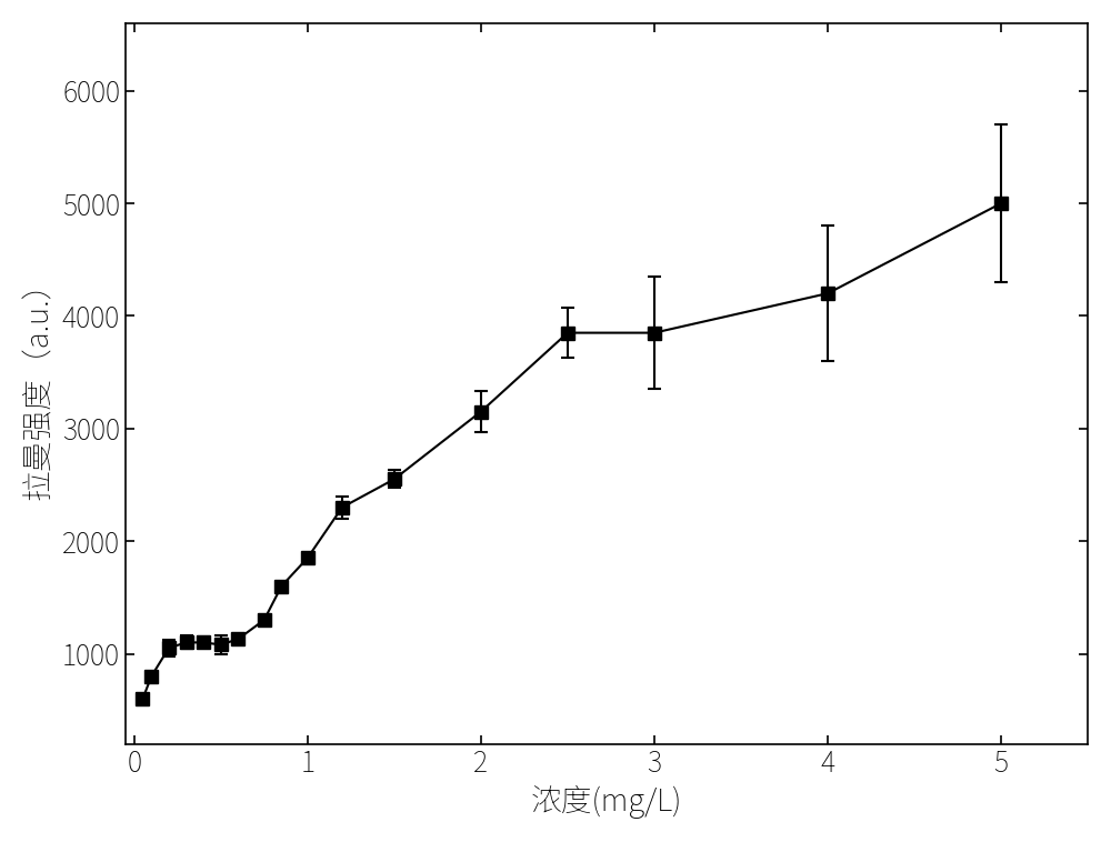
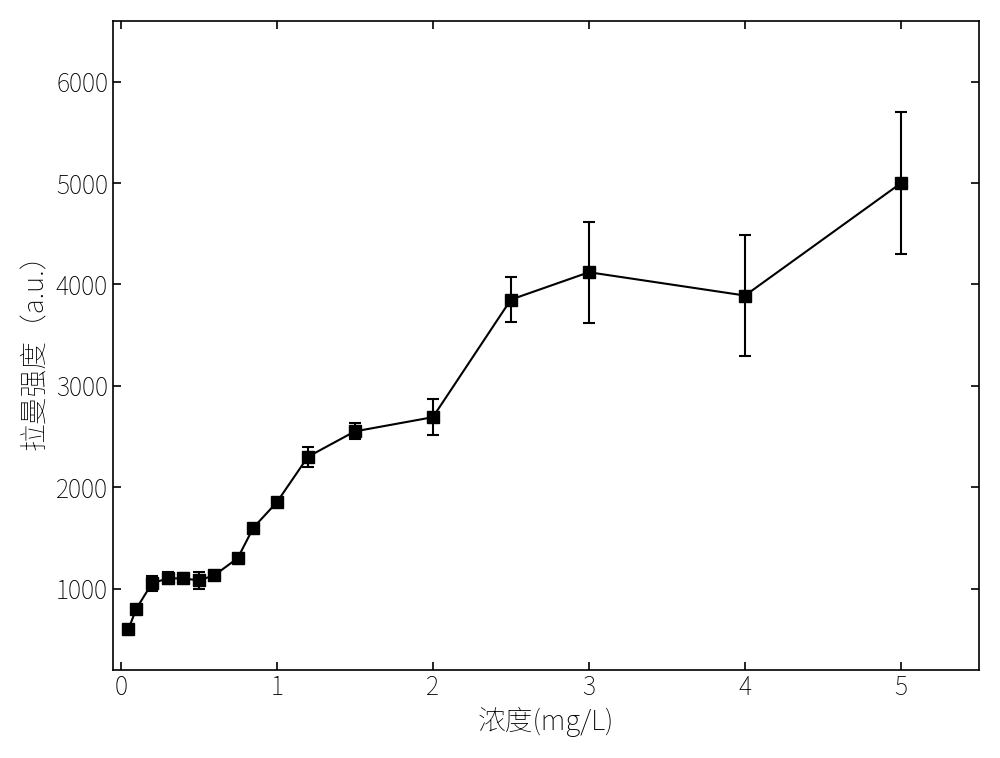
2: 3150 -> 2690
3: 3850 -> 4120
4: 4200 -> 3890
